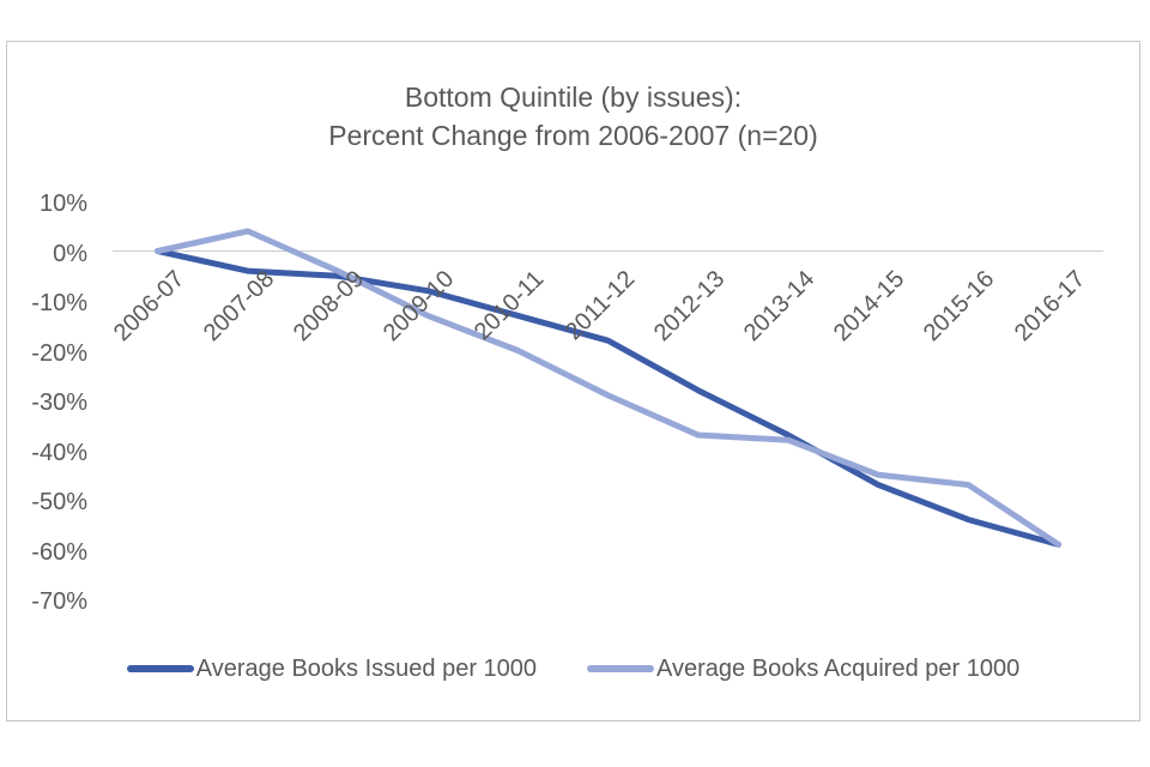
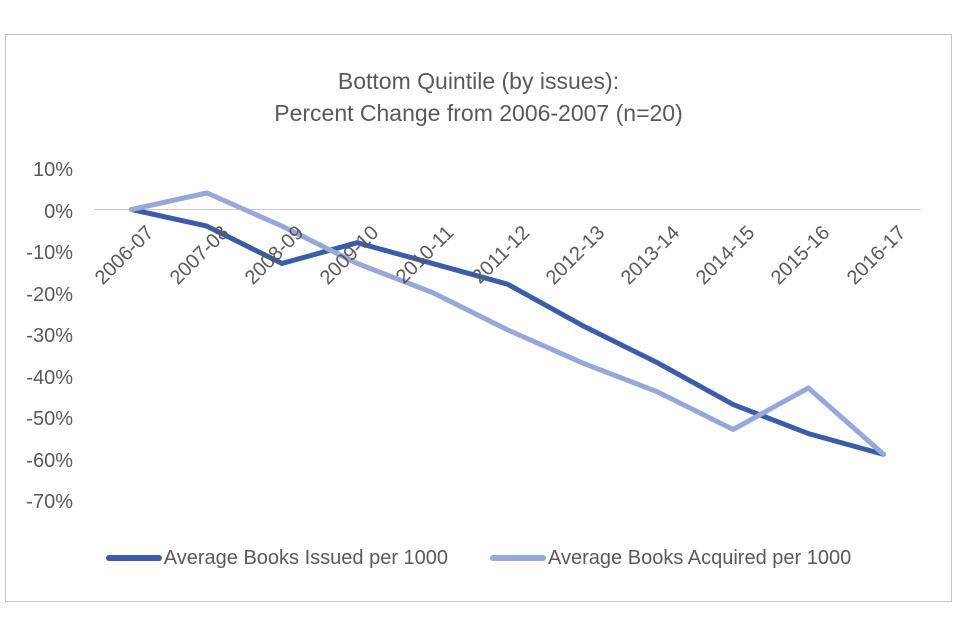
Average Books Issued per 1000/2008-09: -5% -> -13%
Average Books Acquired per 1000/2013-14: -38% -> -44%
Average Books Acquired per 1000/2014-15: -45% -> -53%
Average Books Acquired per 1000/2015-16: -47% -> -43%
